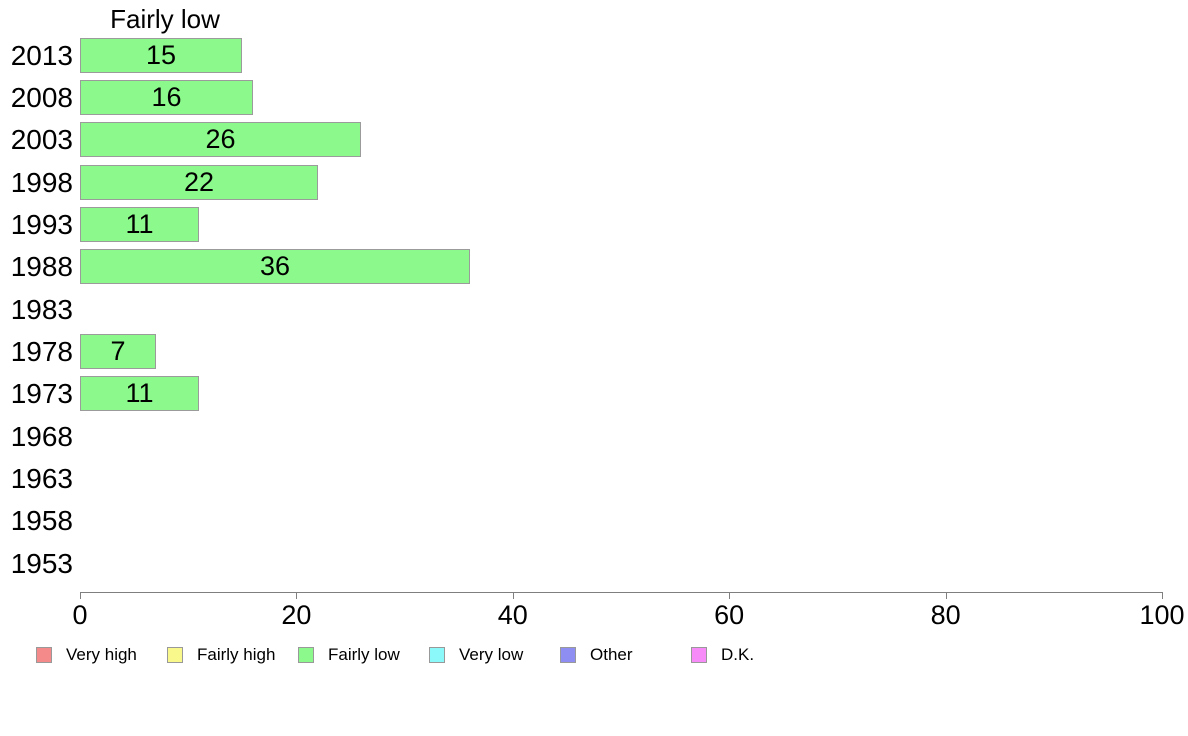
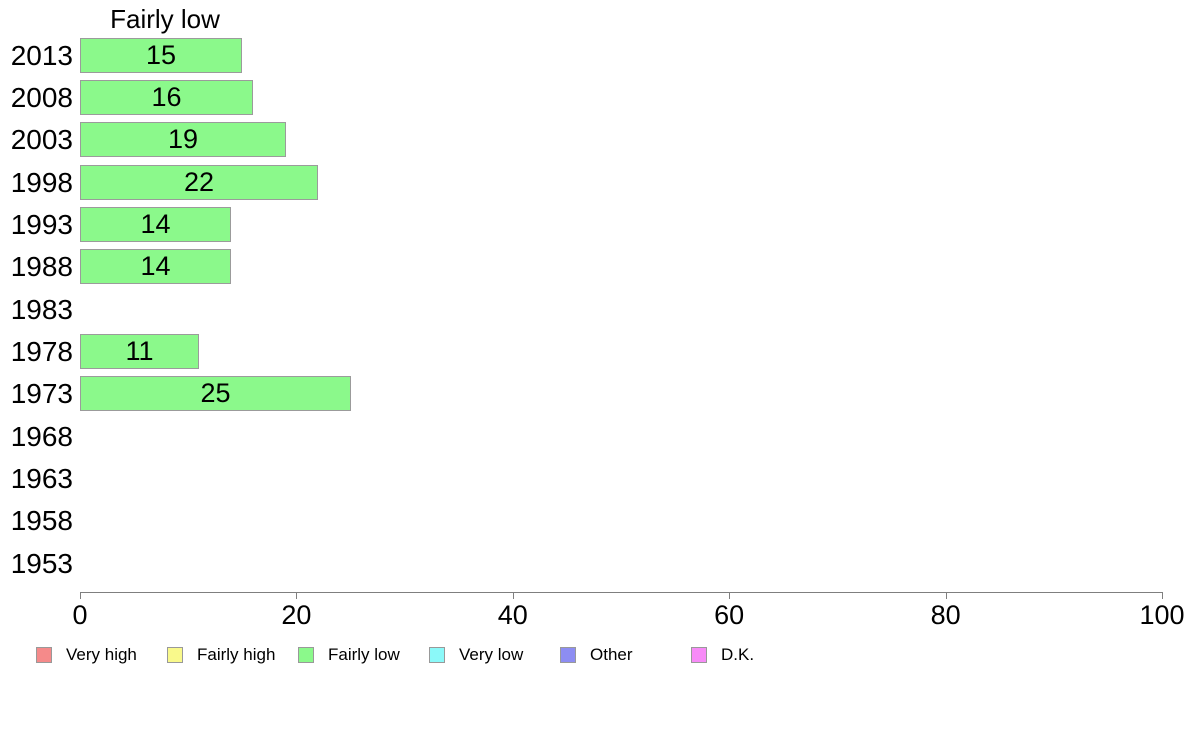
2003: 26 -> 19
1993: 11 -> 14
1988: 36 -> 14
1978: 7 -> 11
1973: 11 -> 25
